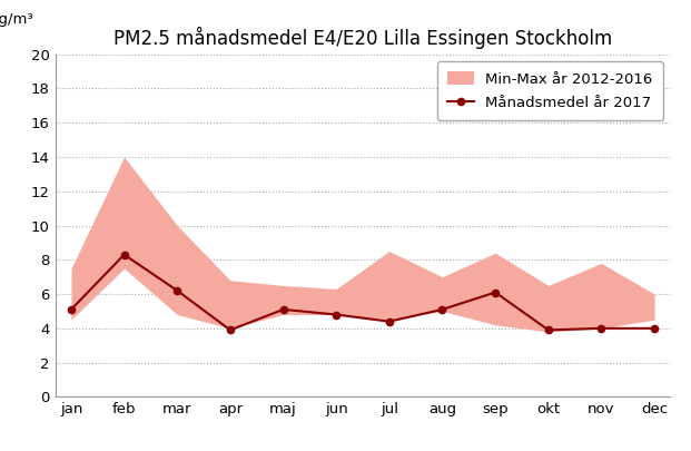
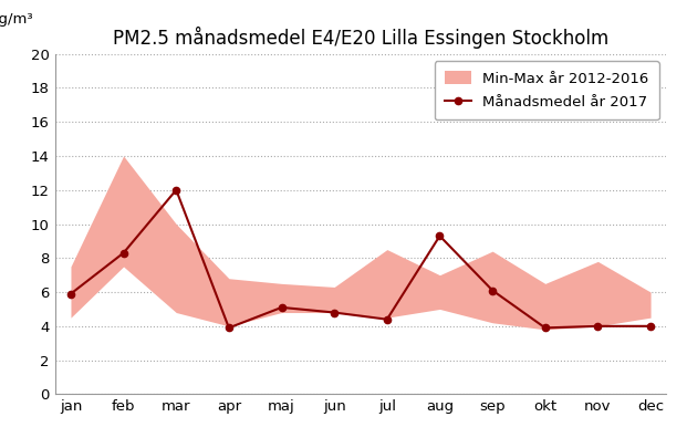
Månadsmedel år 2017/jan: 5.1 -> 5.9
Månadsmedel år 2017/mar: 6.2 -> 12.0
Månadsmedel år 2017/aug: 5.1 -> 9.3
